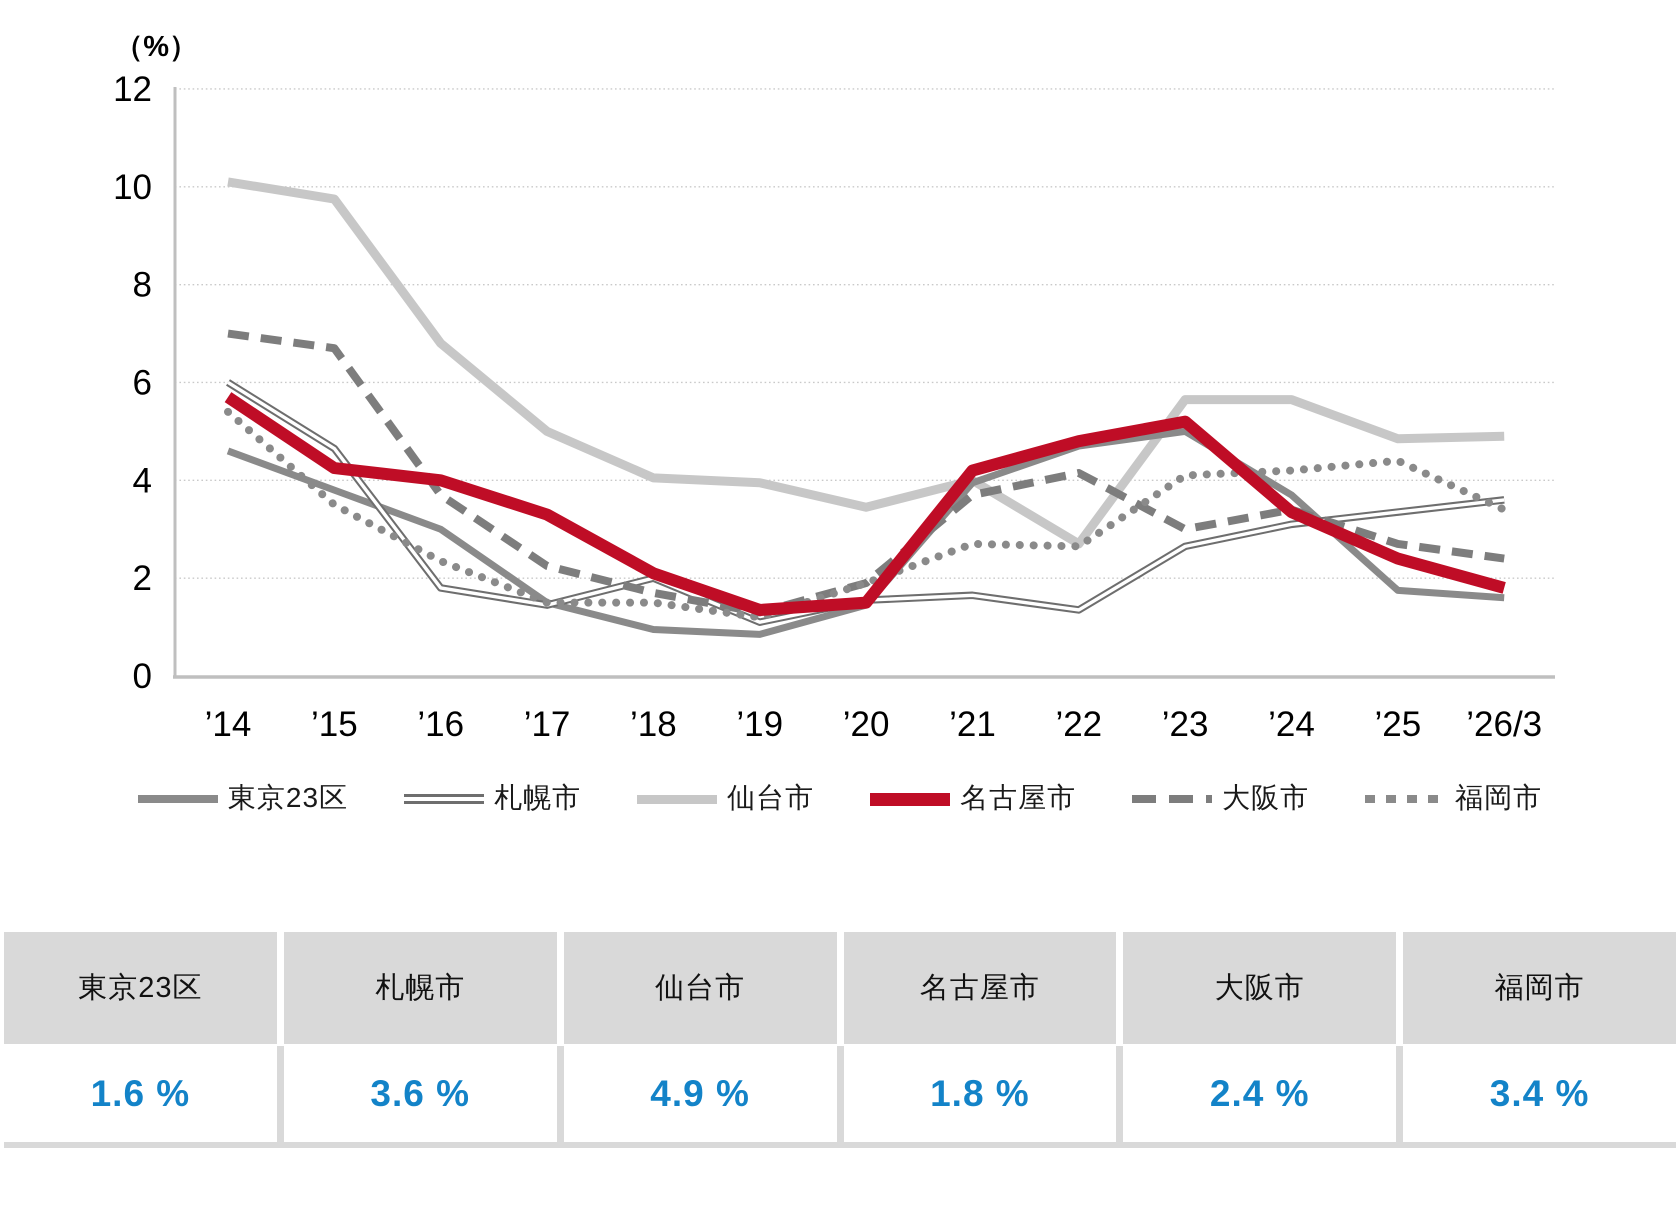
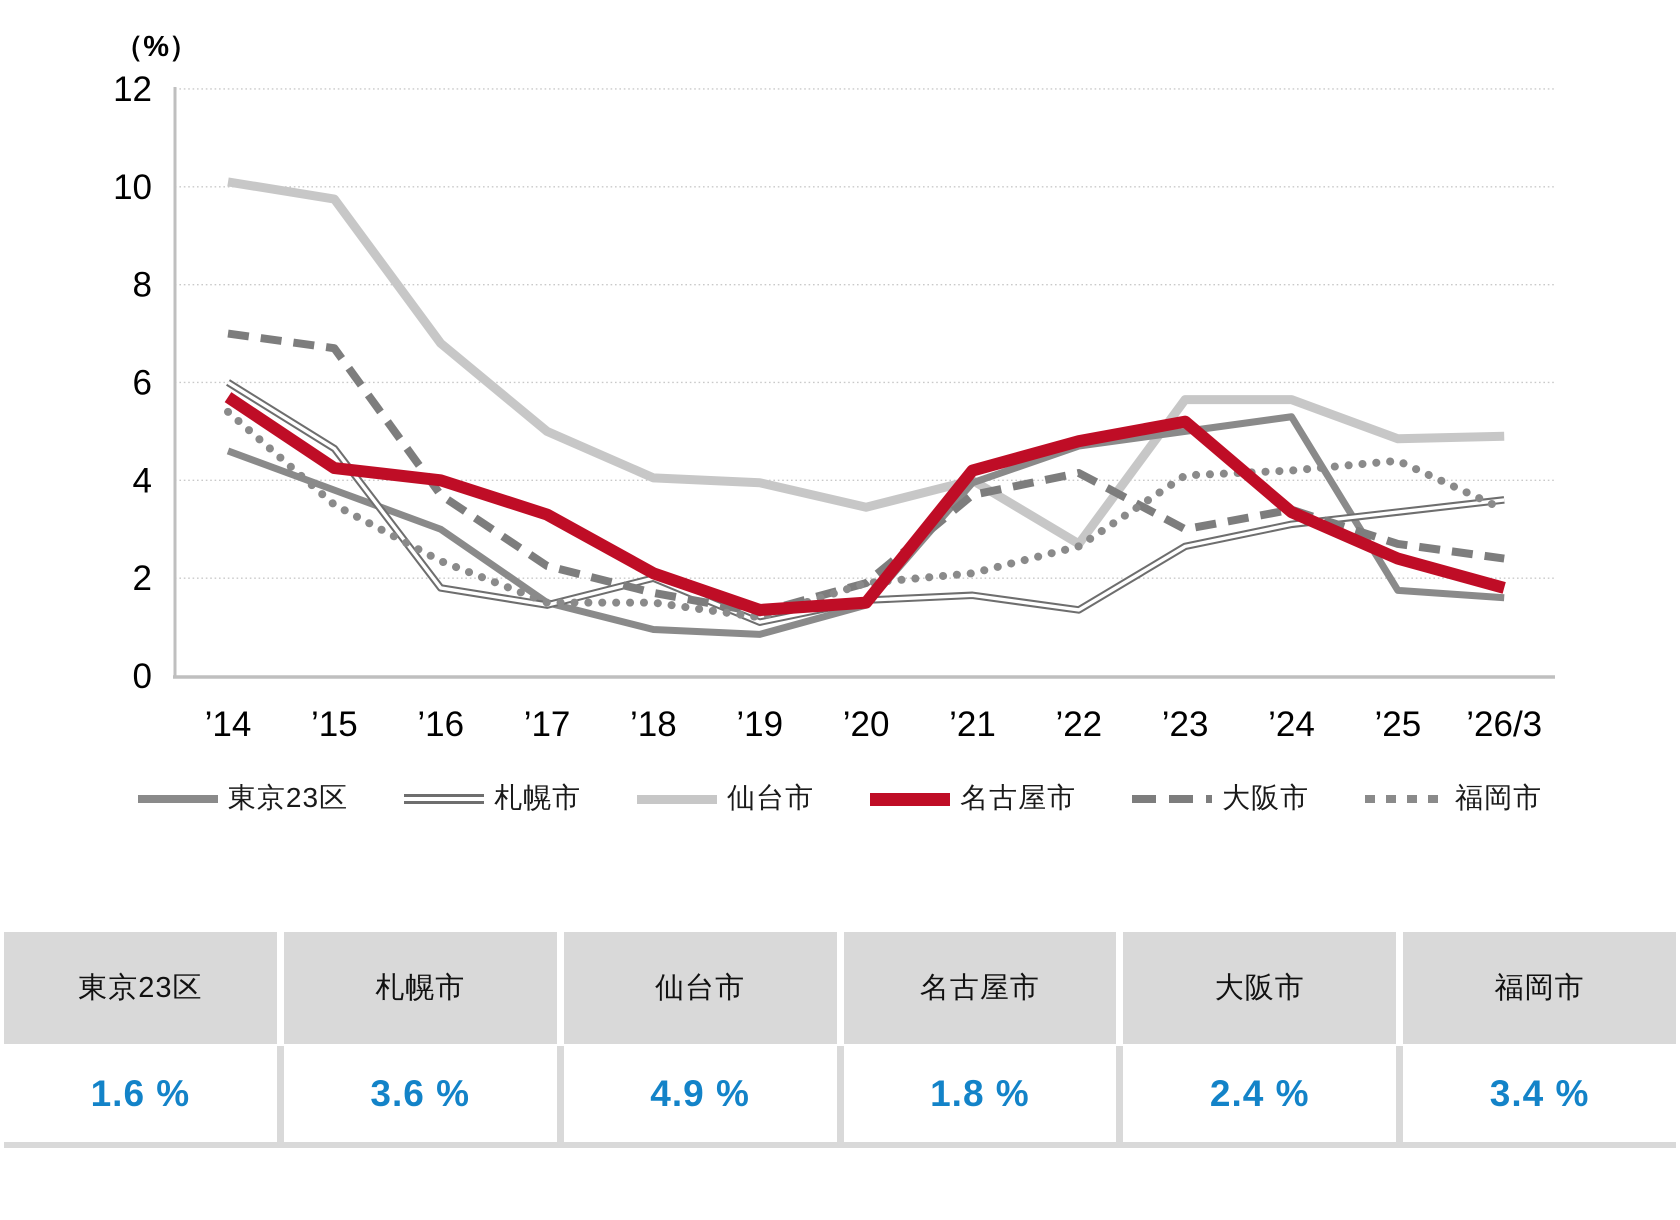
福岡市/’21: 2.7 -> 2.1
東京23区/’24: 3.7 -> 5.3
